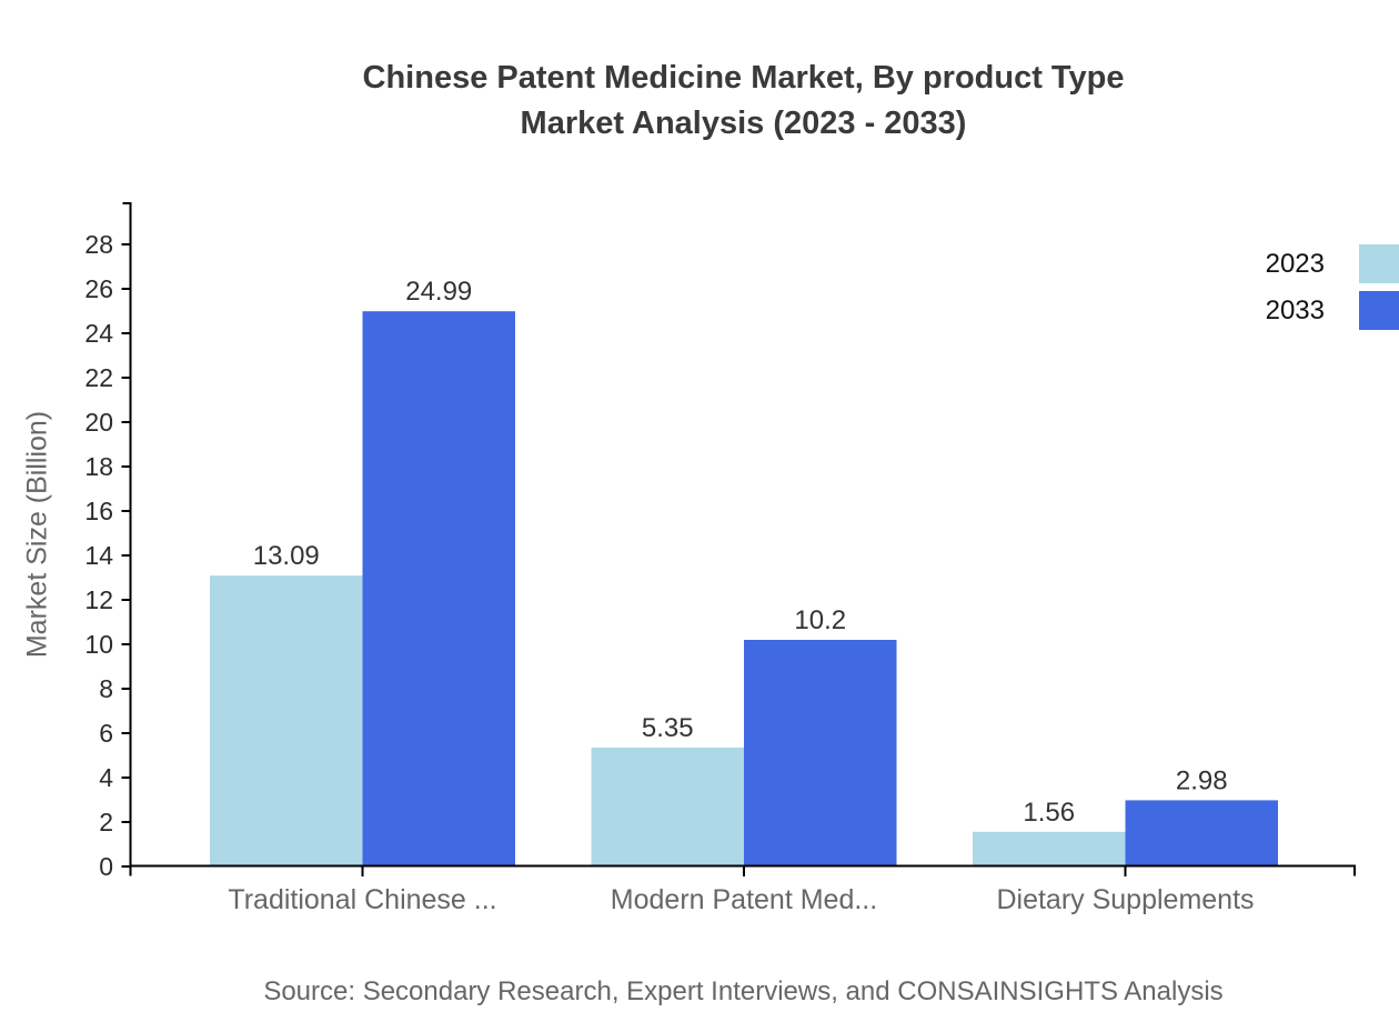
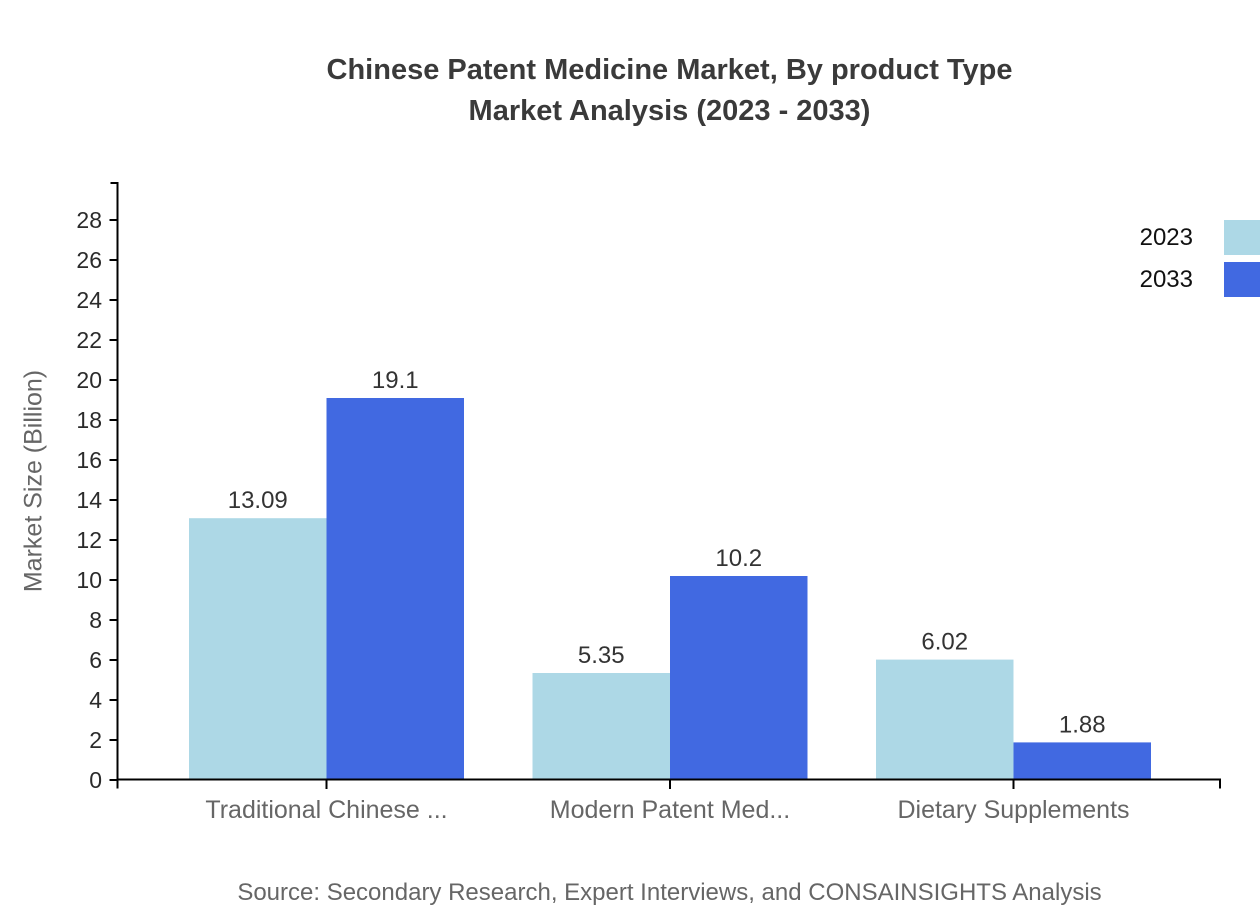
2033/Traditional Chinese ...: 24.99 -> 19.1
2023/Dietary Supplements: 1.56 -> 6.02
2033/Dietary Supplements: 2.98 -> 1.88
